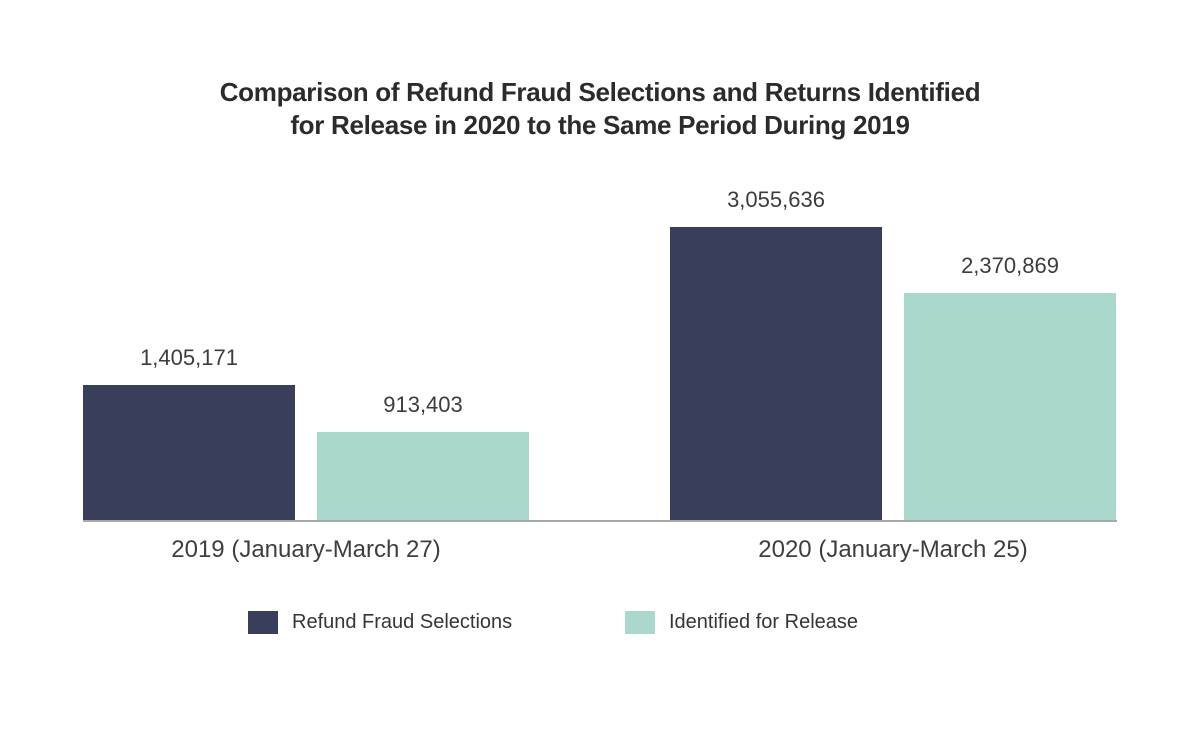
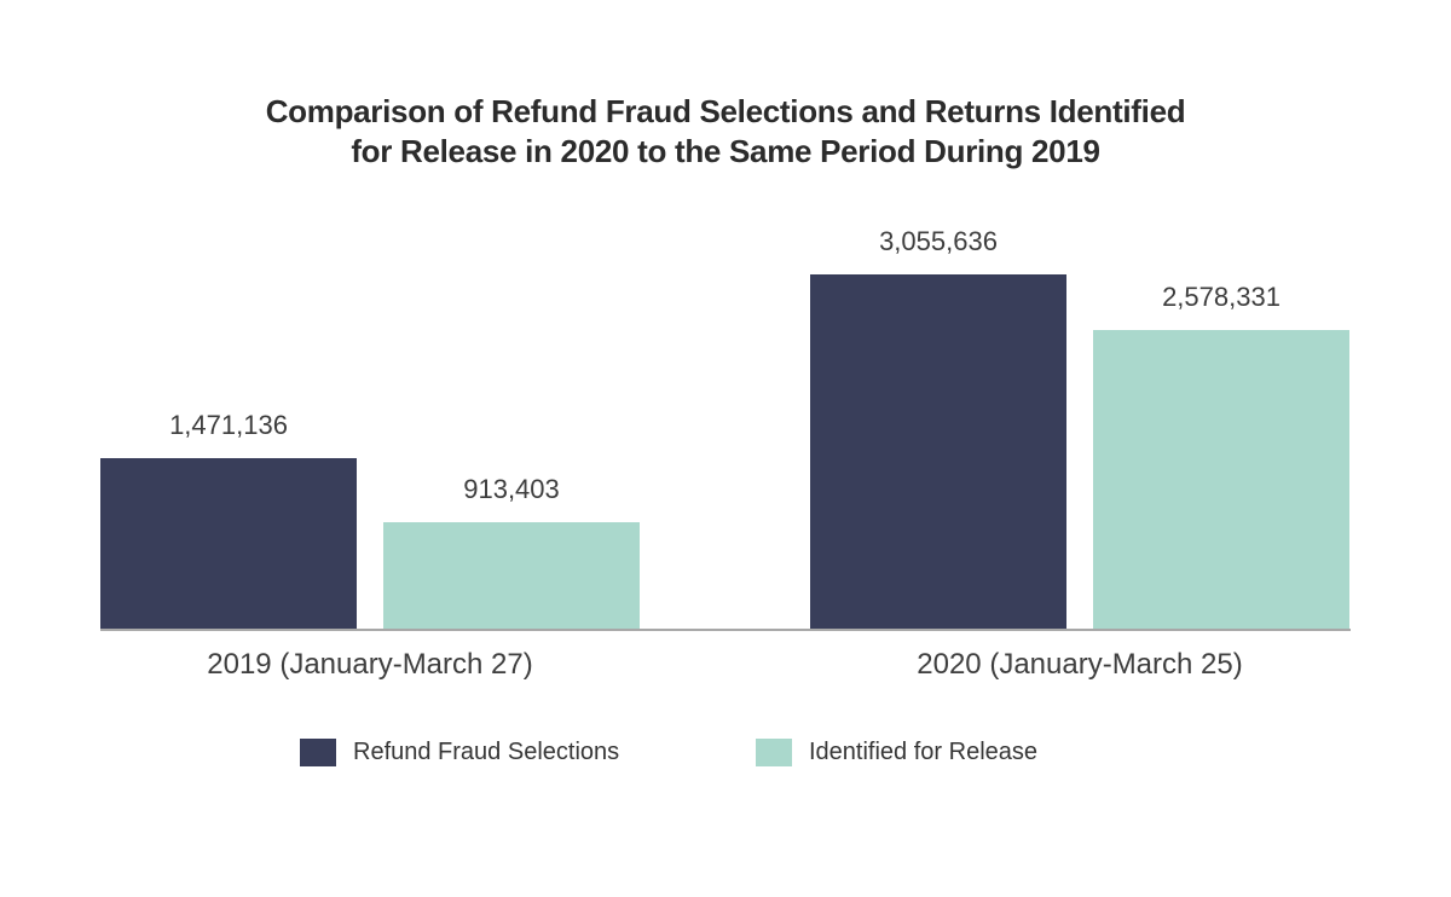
Refund Fraud Selections/2019 (January-March 27): 1,405,171 -> 1,471,136
Identified for Release/2020 (January-March 25): 2,370,869 -> 2,578,331
